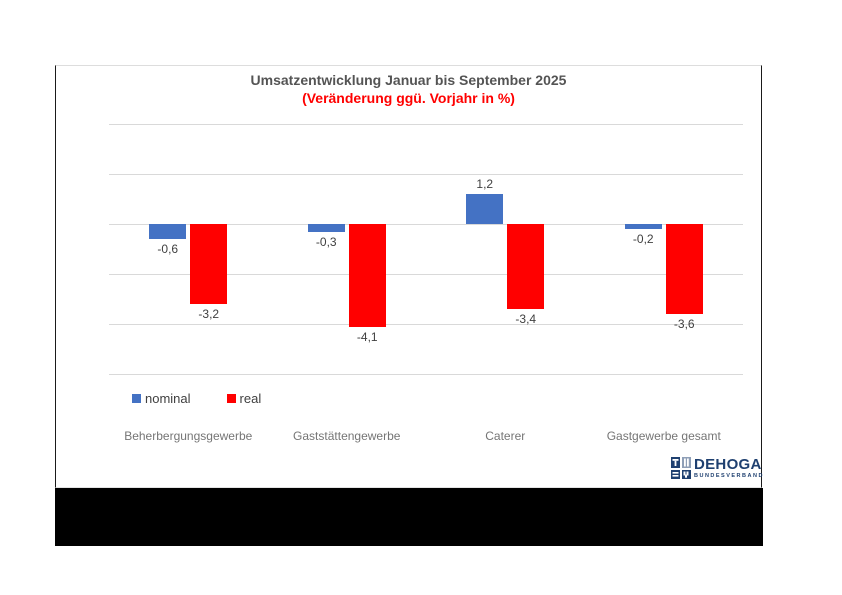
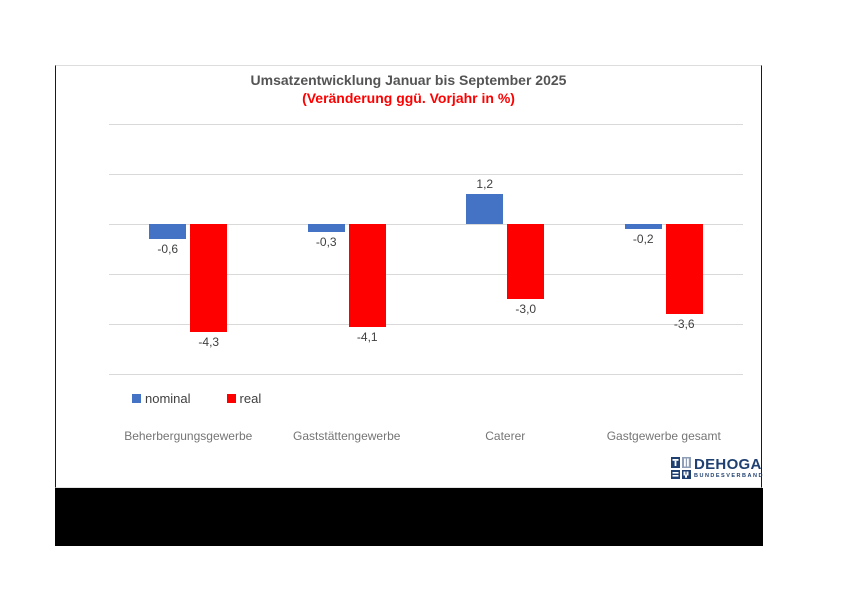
real/Beherbergungsgewerbe: -3,2 -> -4,3
real/Caterer: -3,4 -> -3,0
